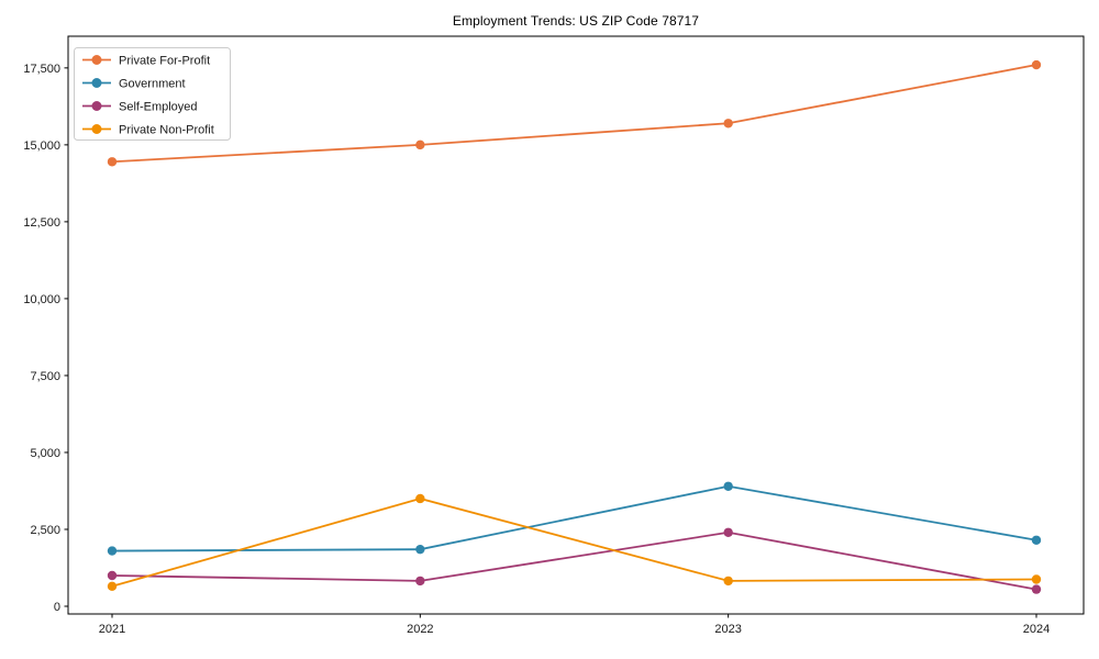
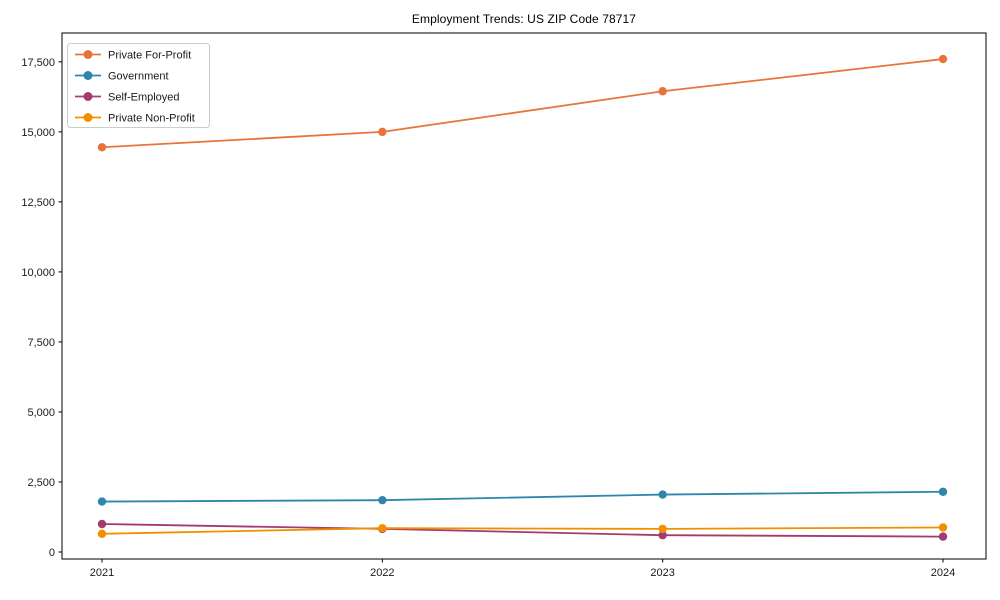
Private Non-Profit/2022: 3500 -> 800
Private For-Profit/2023: 15700 -> 16400
Government/2023: 3900 -> 2000
Self-Employed/2023: 2400 -> 600
